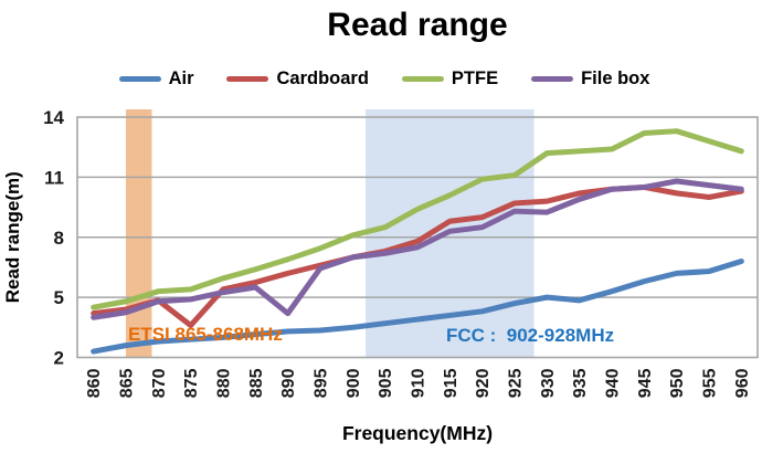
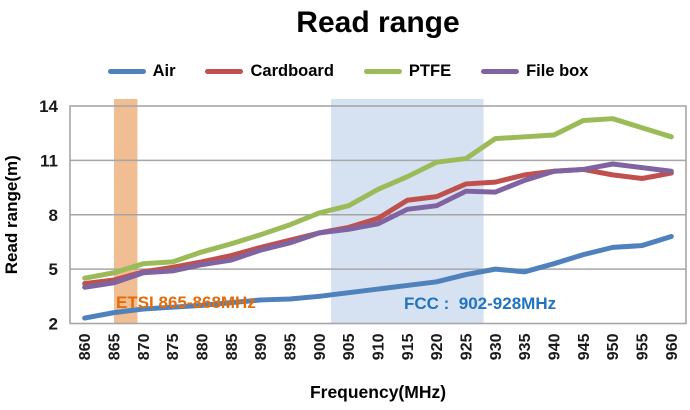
Cardboard/875: 3.6 -> 5.1
File box/890: 4.2 -> 6.0
